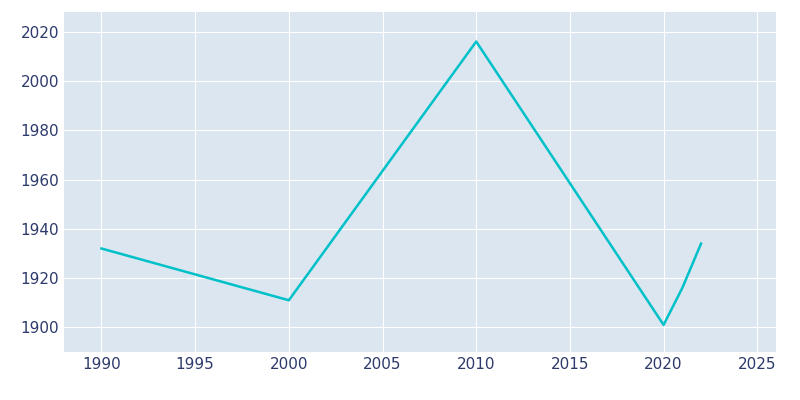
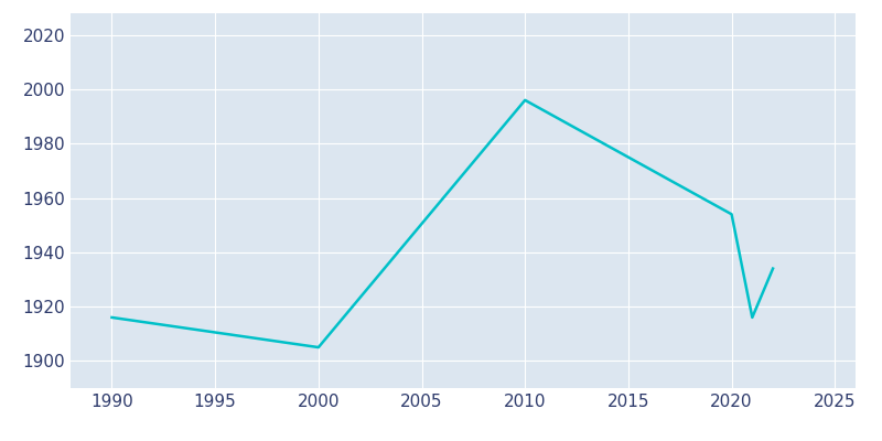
1990: 1932 -> 1916
2000: 1911 -> 1905
2010: 2016 -> 1996
2020: 1901 -> 1954
